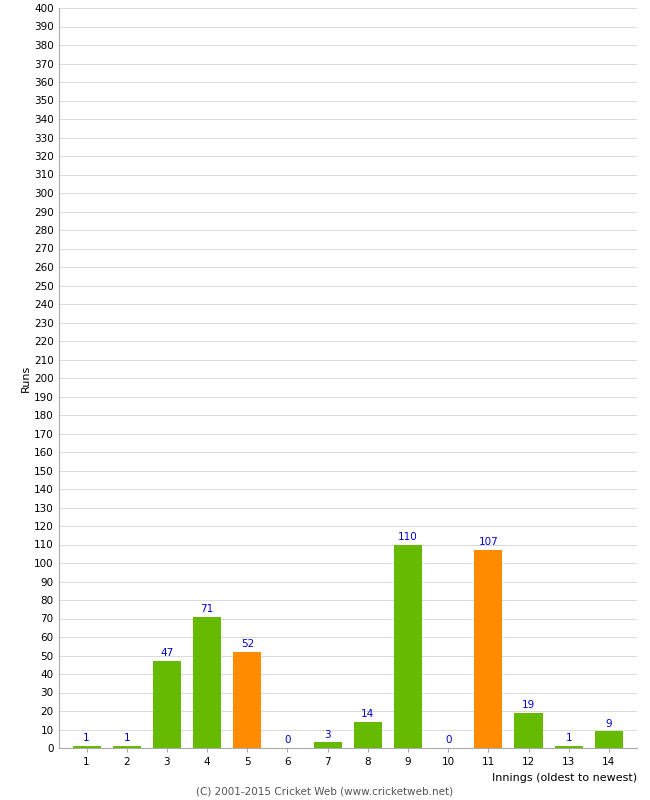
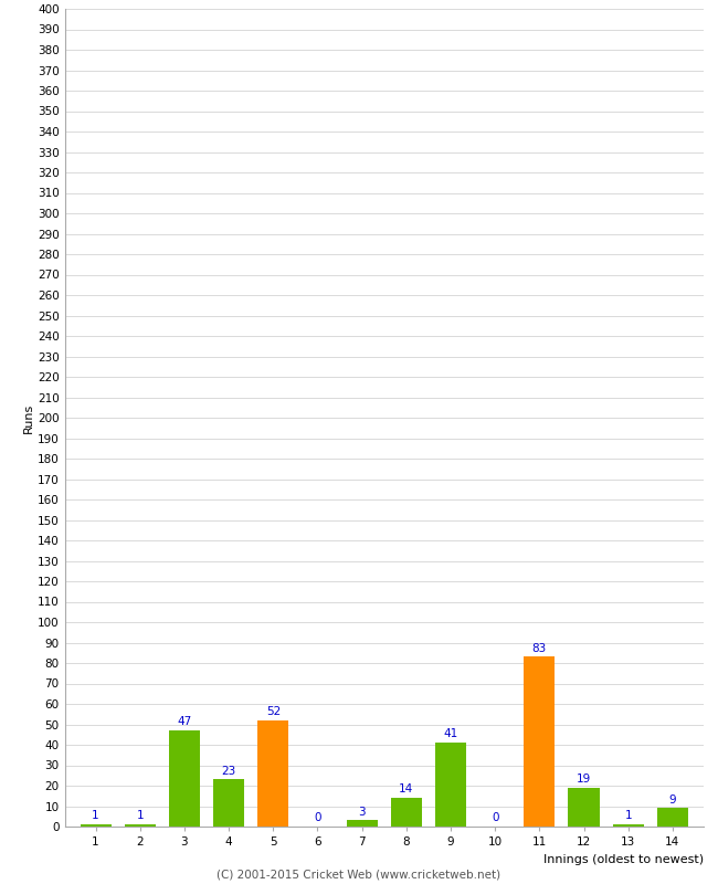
4: 71 -> 23
9: 110 -> 41
11: 107 -> 83
